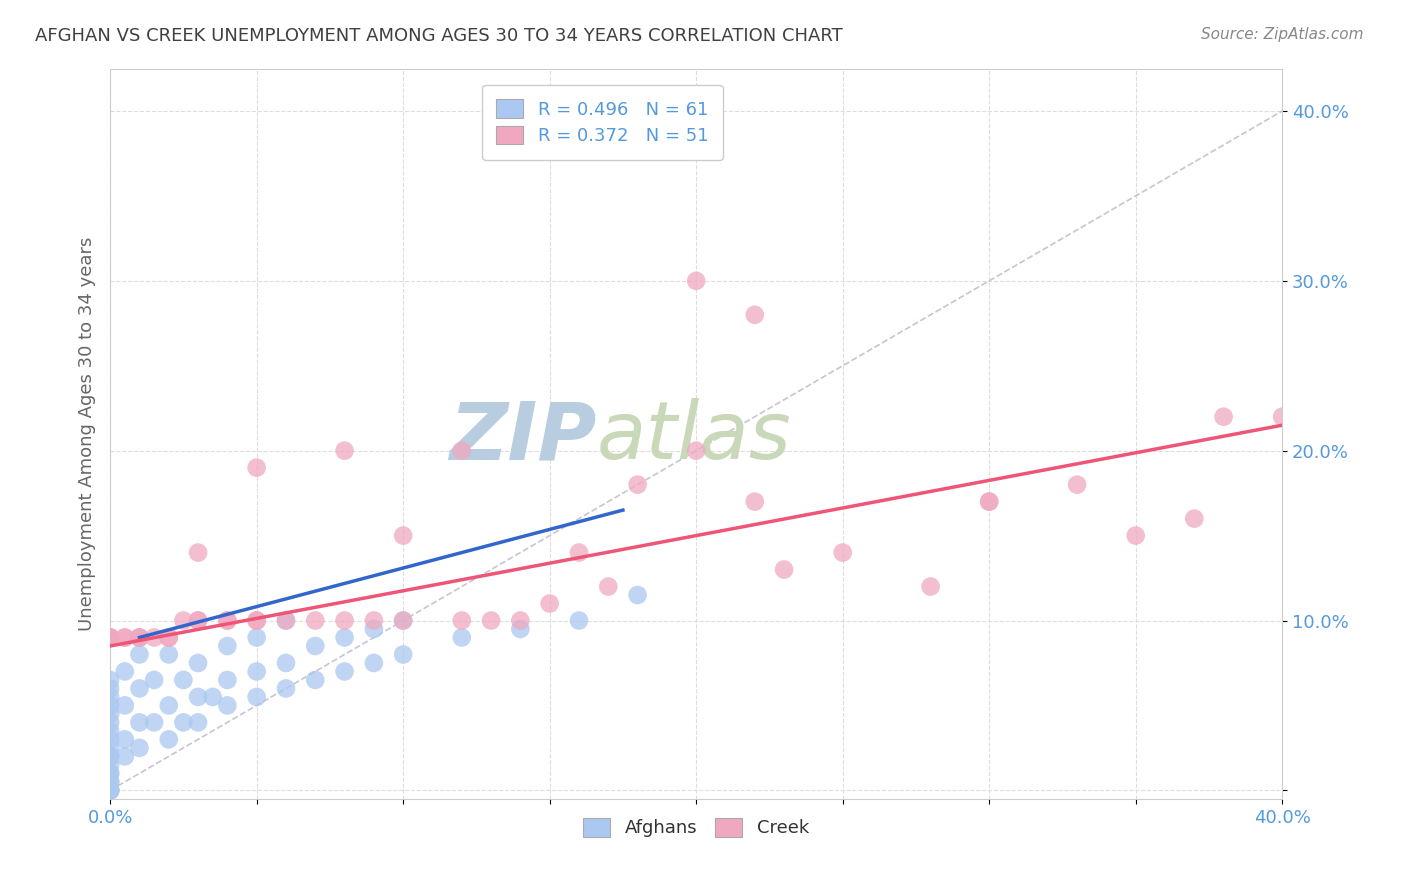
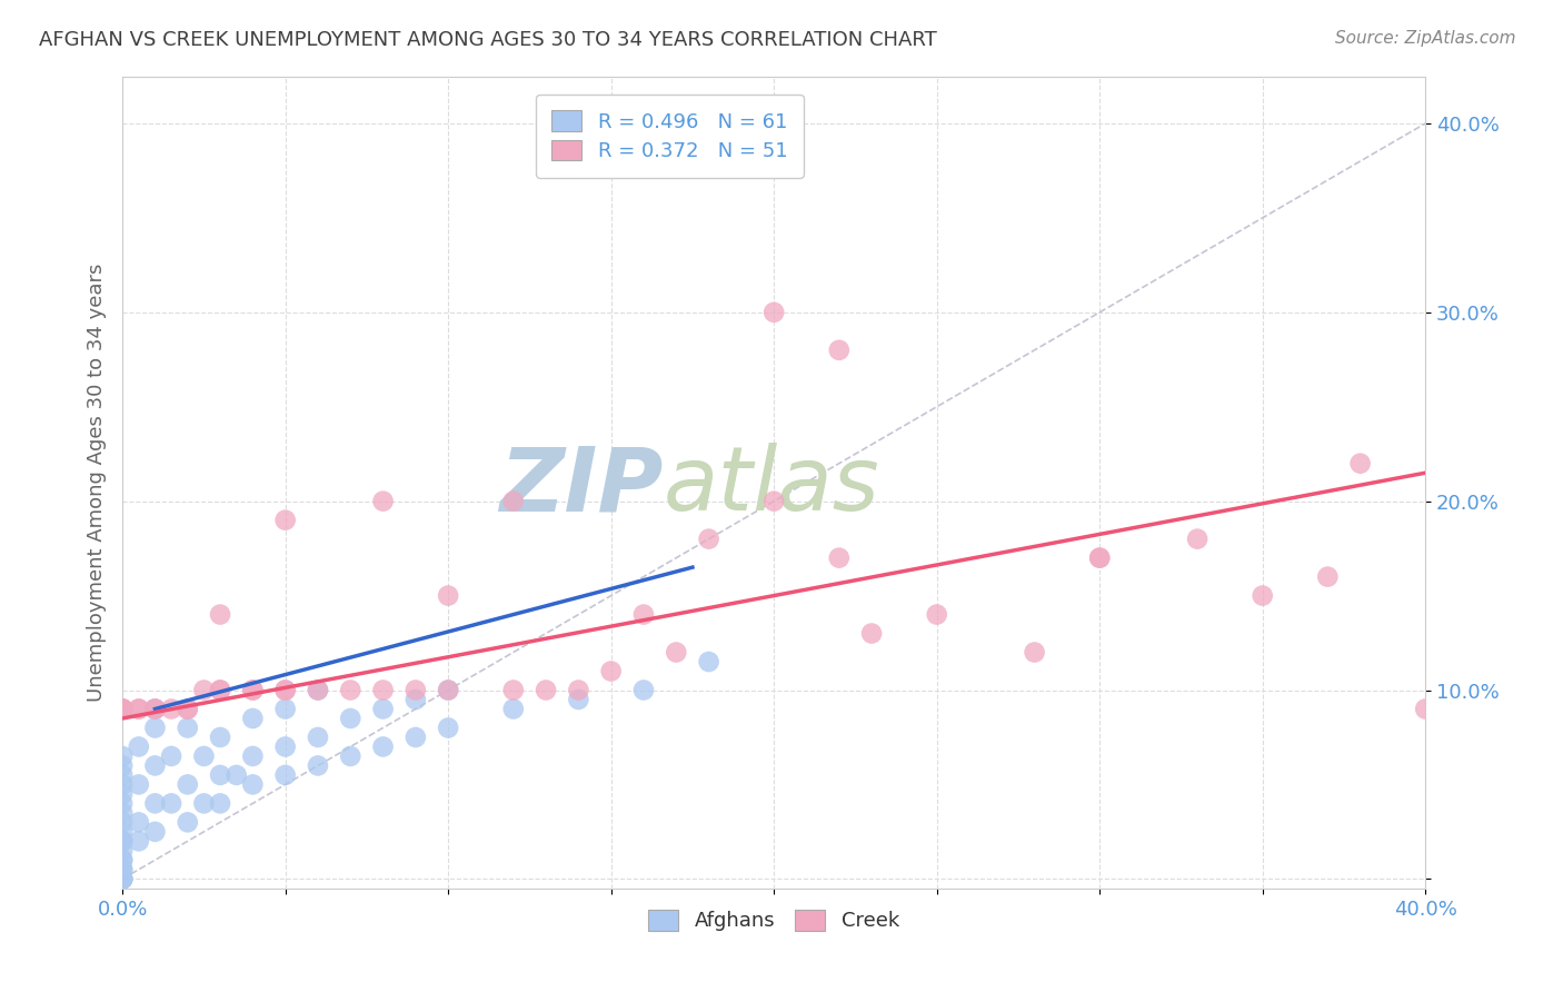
Creek/40.0%: 22% -> 9%
